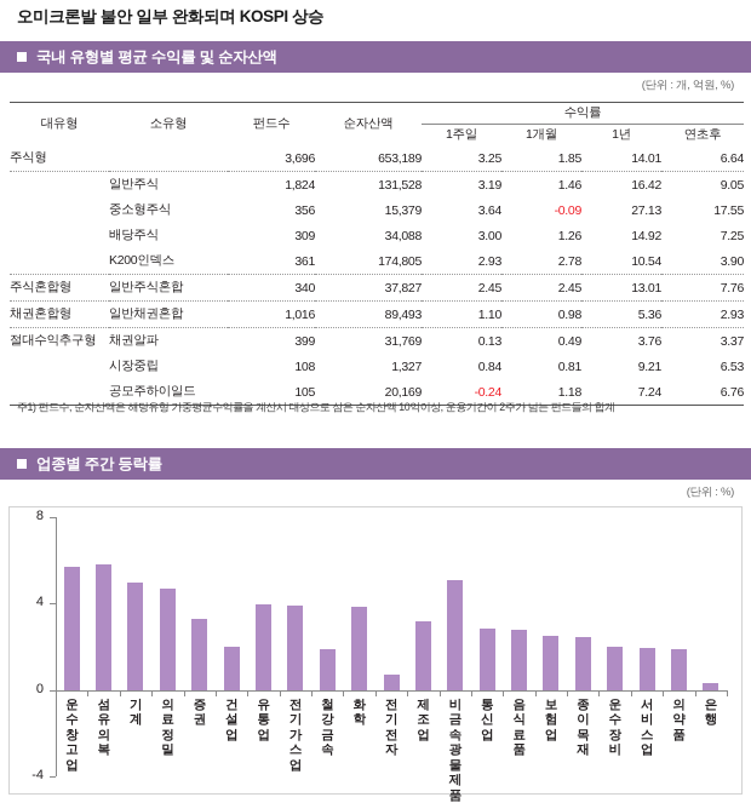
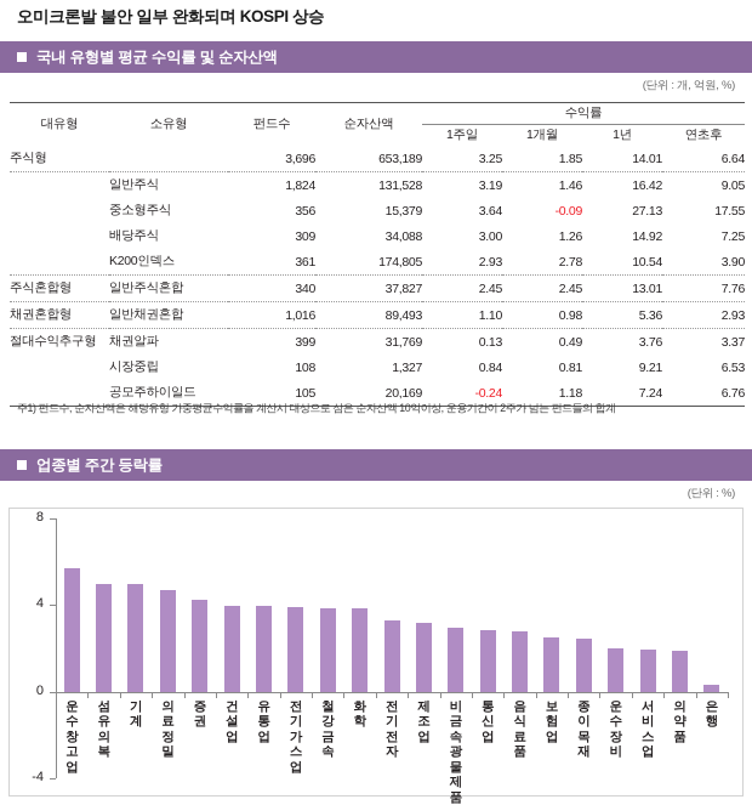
섬유의복: 5.8 -> 5.0
증권: 3.3 -> 4.2
건설업: 2.0 -> 4.0
철강금속: 1.9 -> 3.9
전기전자: 0.7 -> 3.3
비금속광물제품: 5.1 -> 3.0
